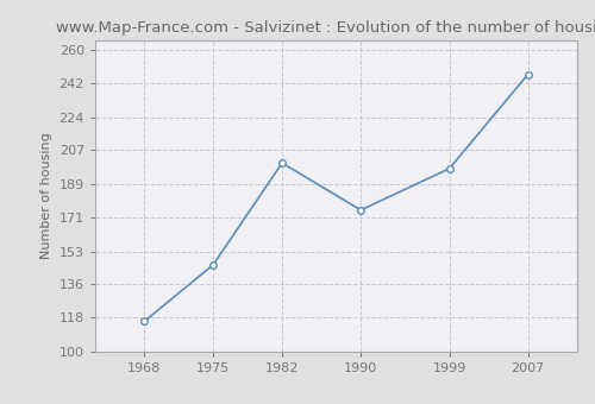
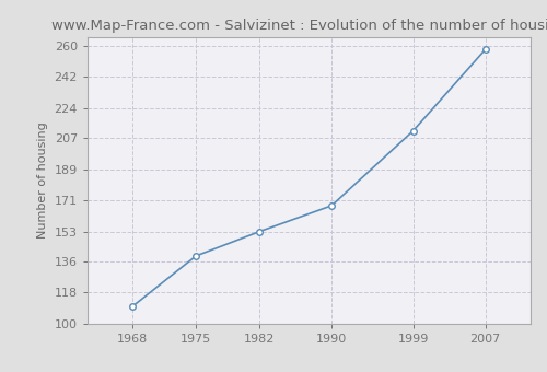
1968: 116 -> 110
1975: 146 -> 139
1982: 200 -> 153
1990: 175 -> 168
1999: 197 -> 211
2007: 247 -> 258
